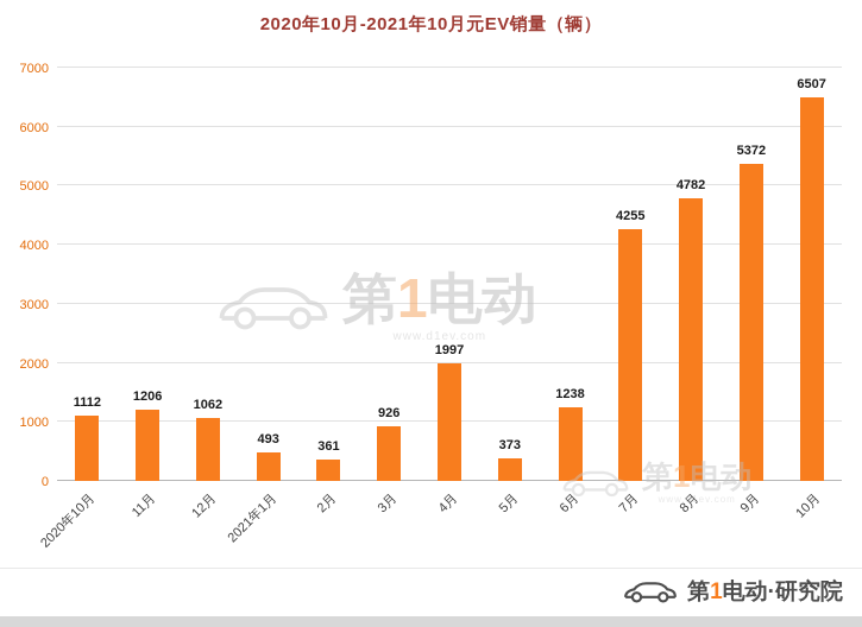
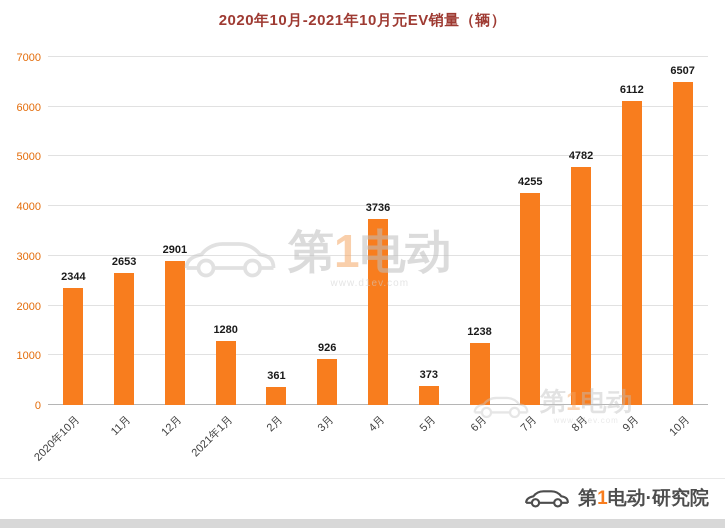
2020年10月: 1112 -> 2344
11月: 1206 -> 2653
12月: 1062 -> 2901
2021年1月: 493 -> 1280
4月: 1997 -> 3736
9月: 5372 -> 6112
